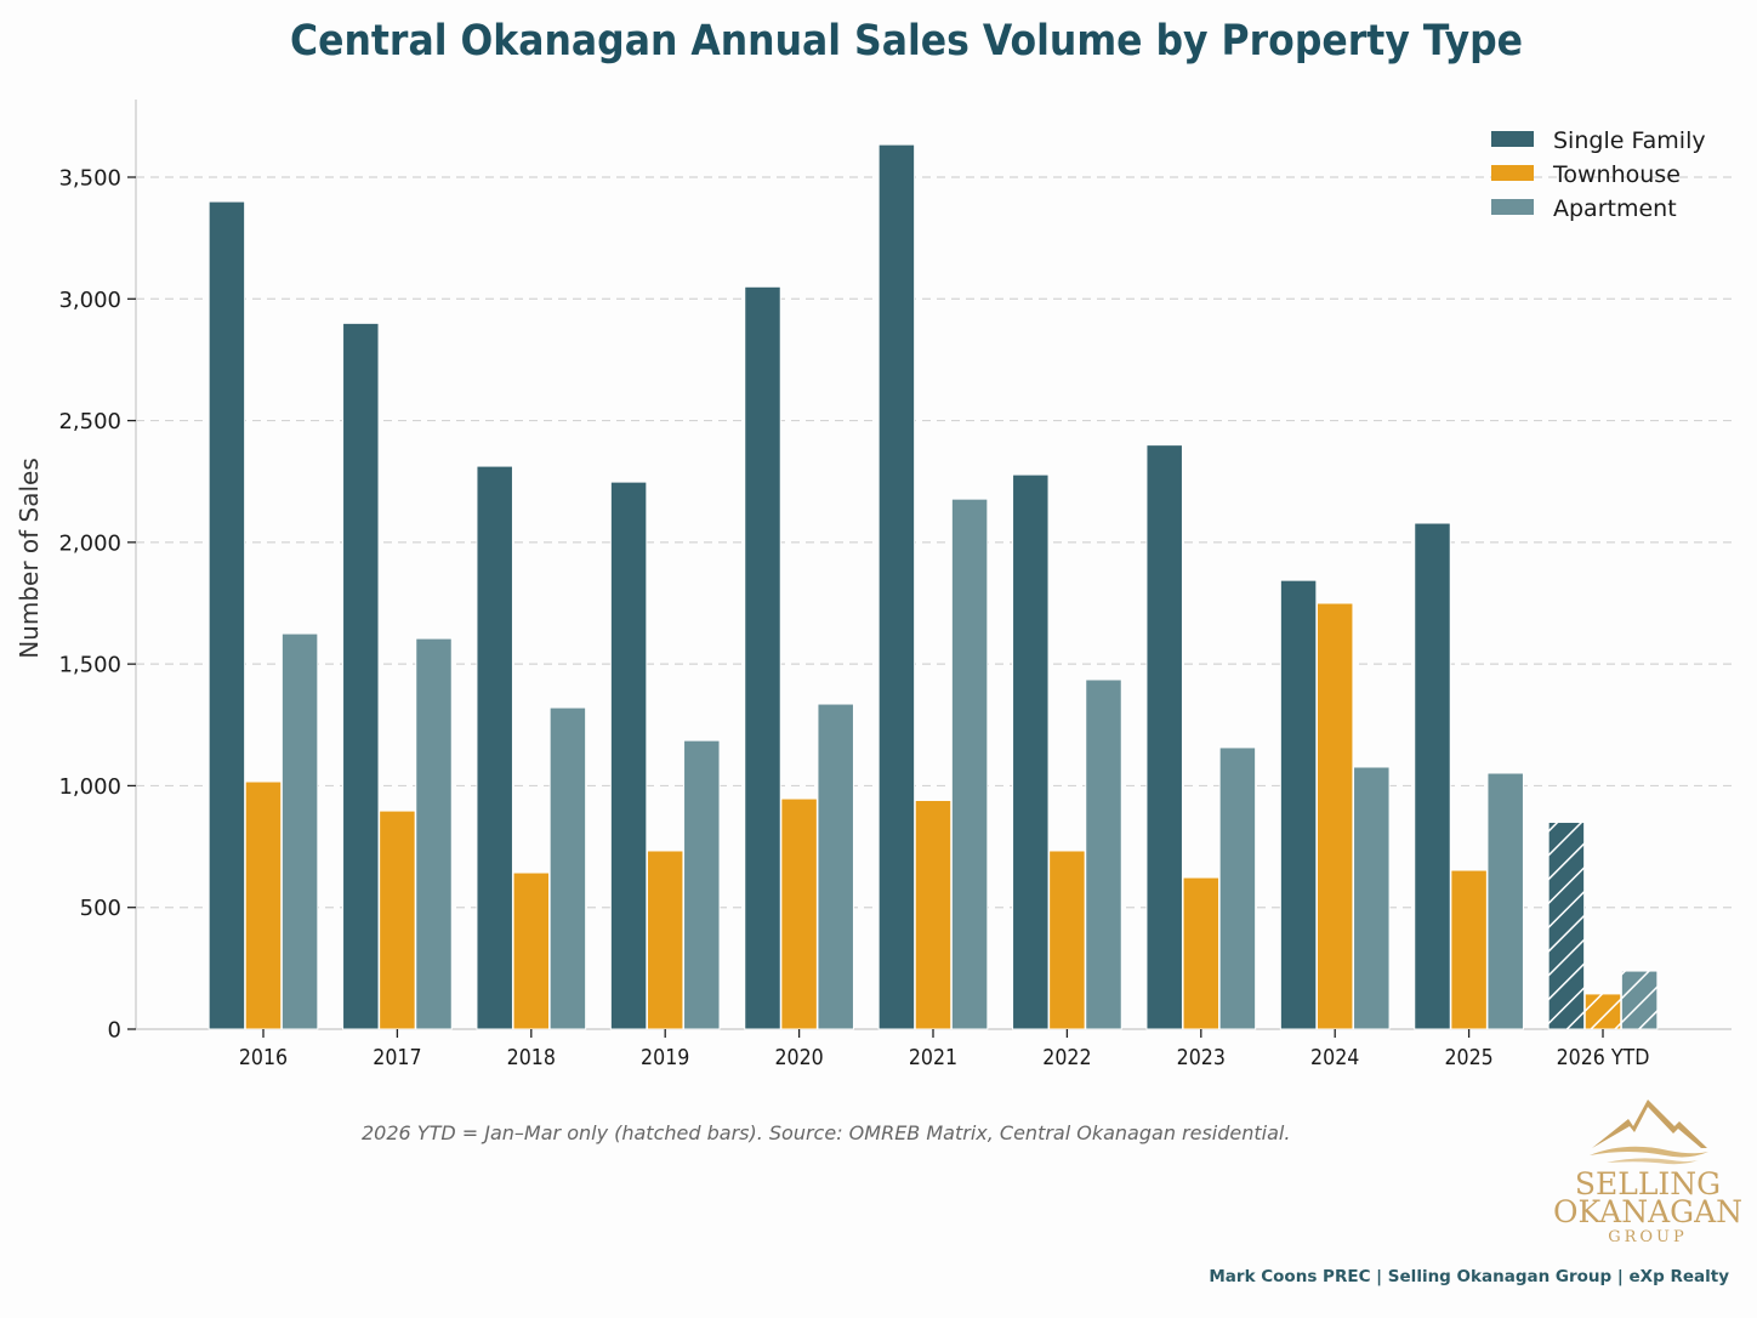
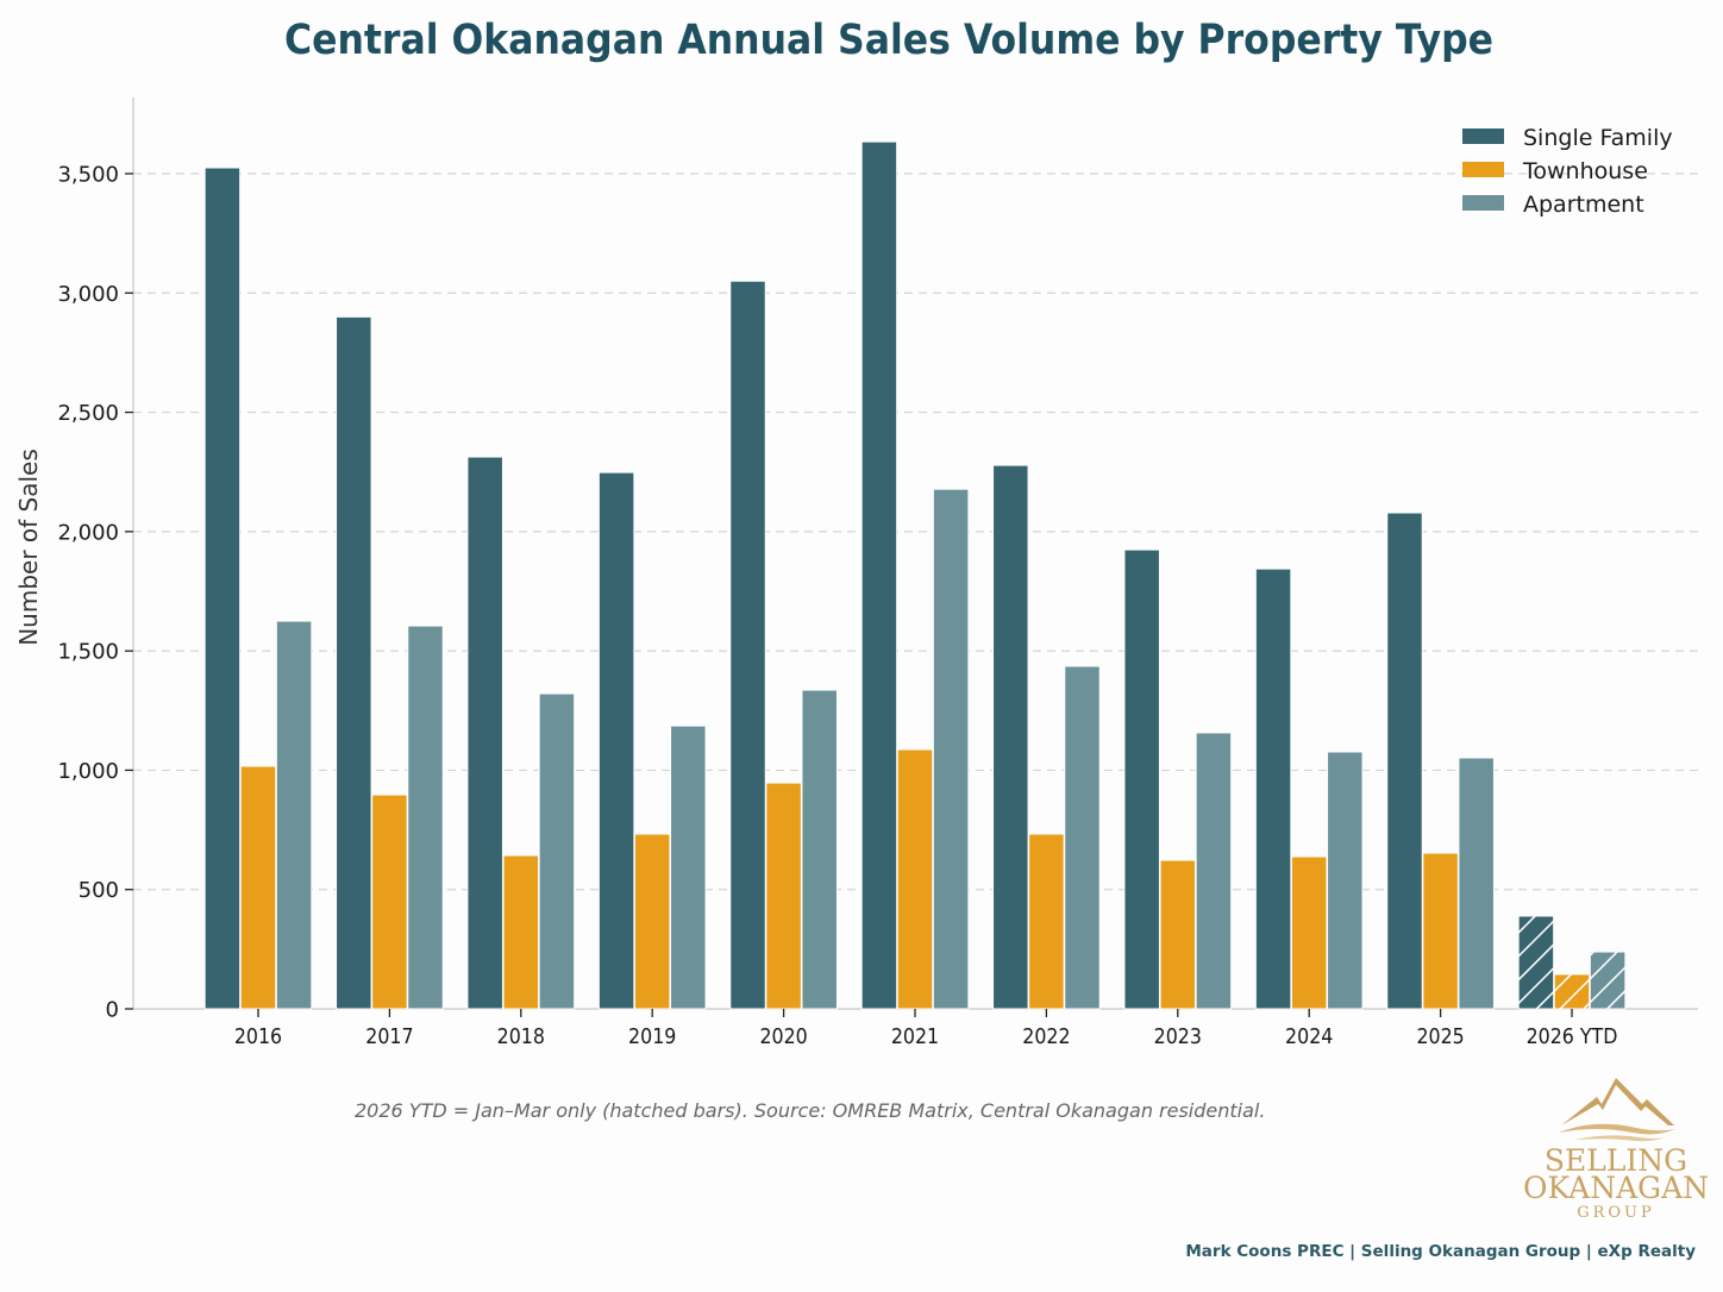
Single Family/2016: 3400 -> 3520
Townhouse/2021: 940 -> 1090
Single Family/2023: 2400 -> 1920
Townhouse/2024: 1750 -> 640
Single Family/2026 YTD: 850 -> 390
